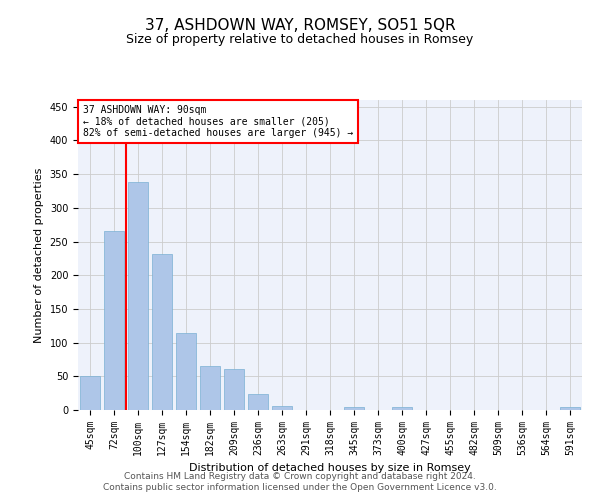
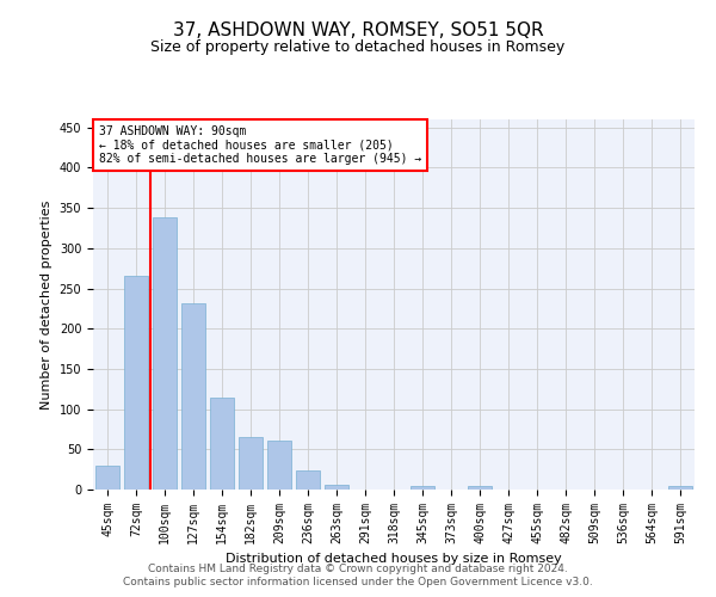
45sqm: 50 -> 30
